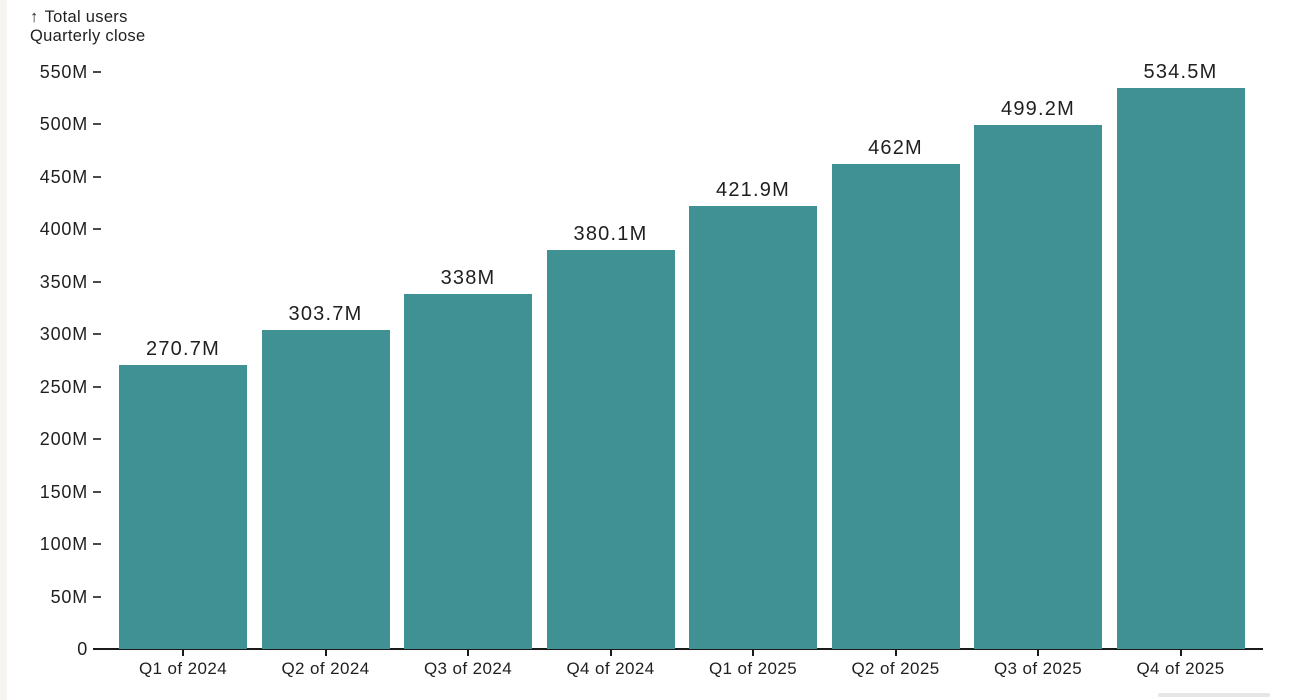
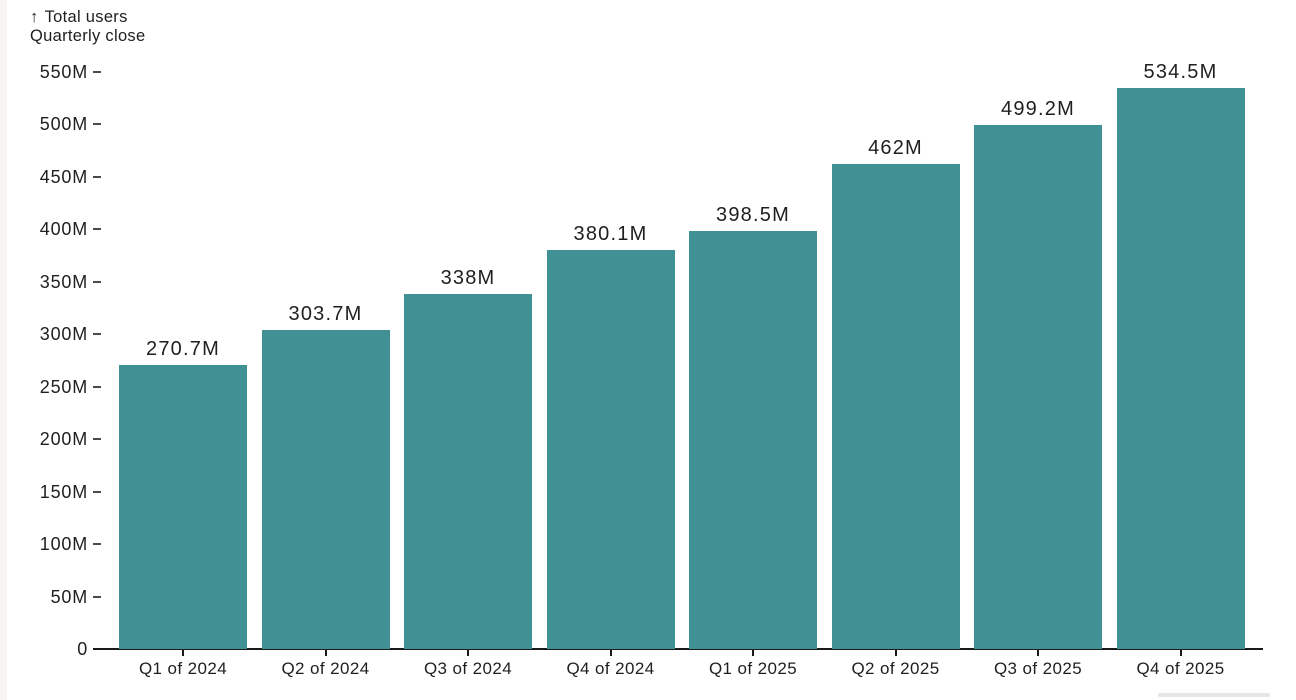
Q1 of 2025: 421.9M -> 398.5M
